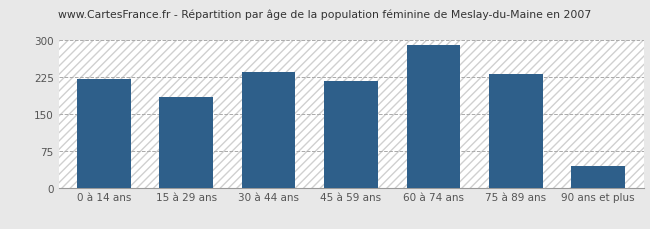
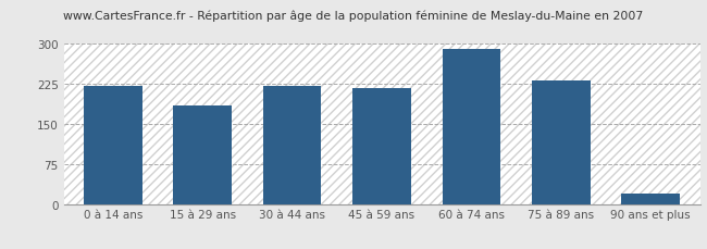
30 à 44 ans: 235 -> 221
90 ans et plus: 45 -> 20
